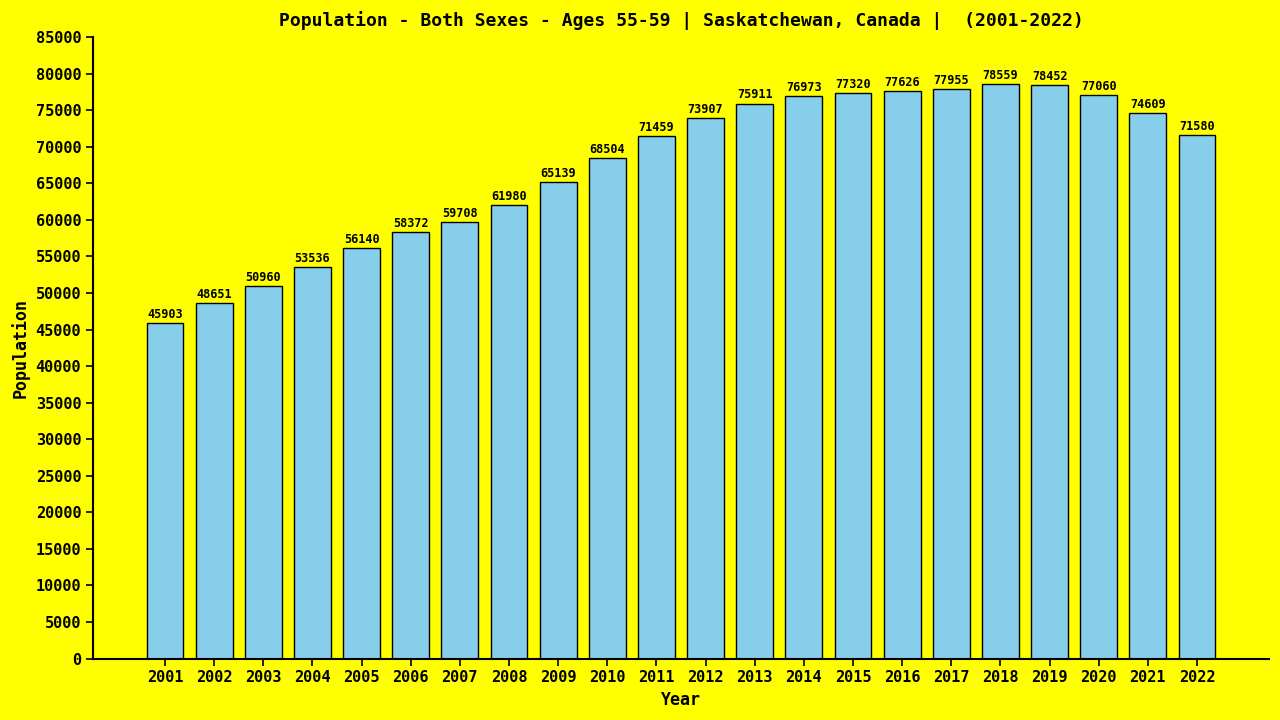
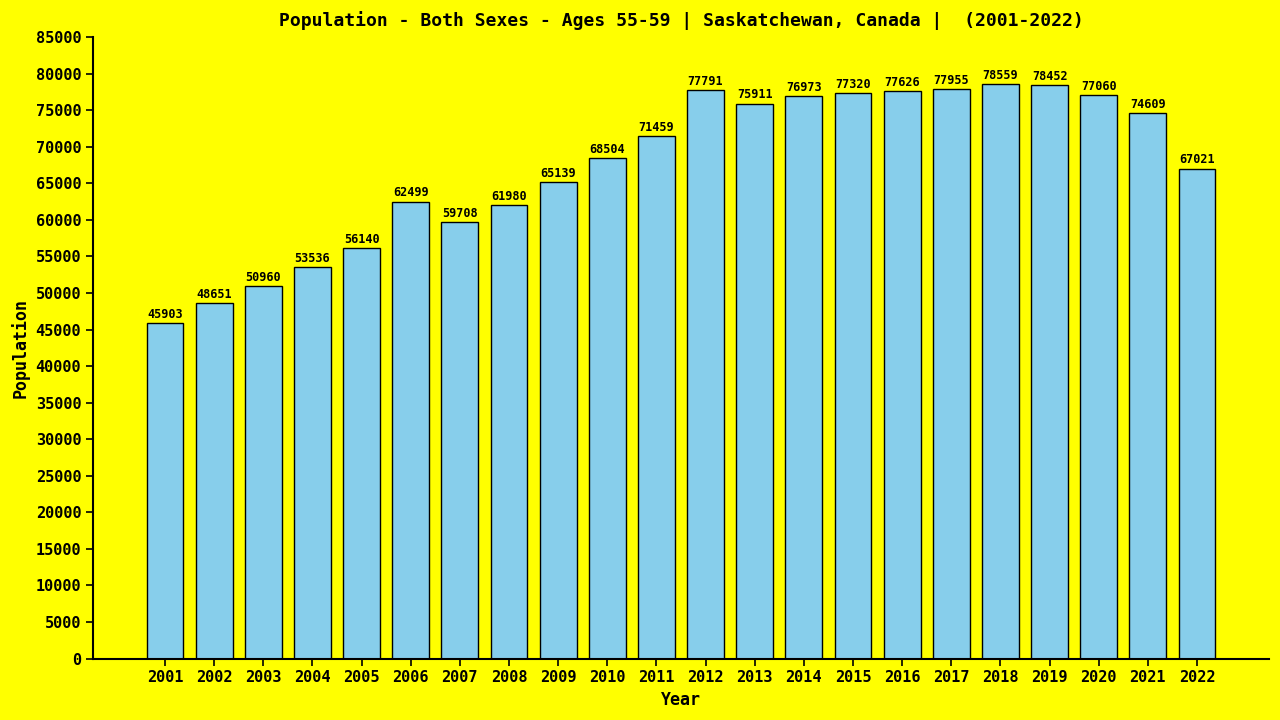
2006: 58372 -> 62499
2012: 73907 -> 77791
2022: 71580 -> 67021
